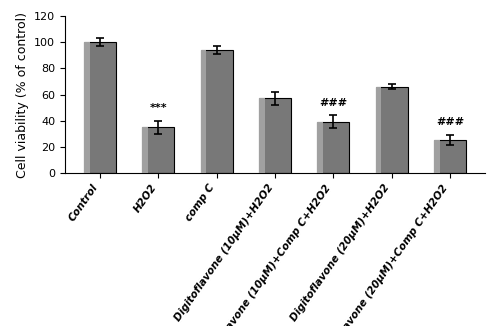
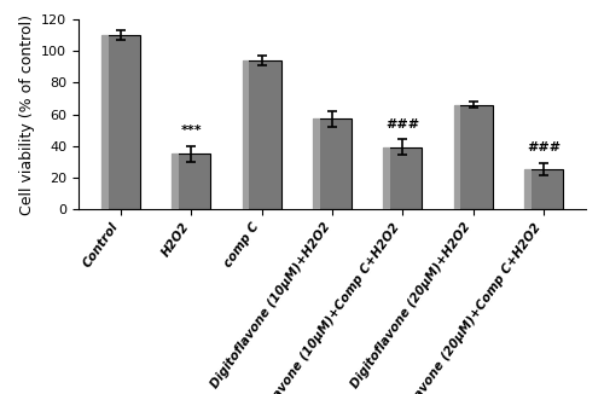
Control: 100 -> 110
